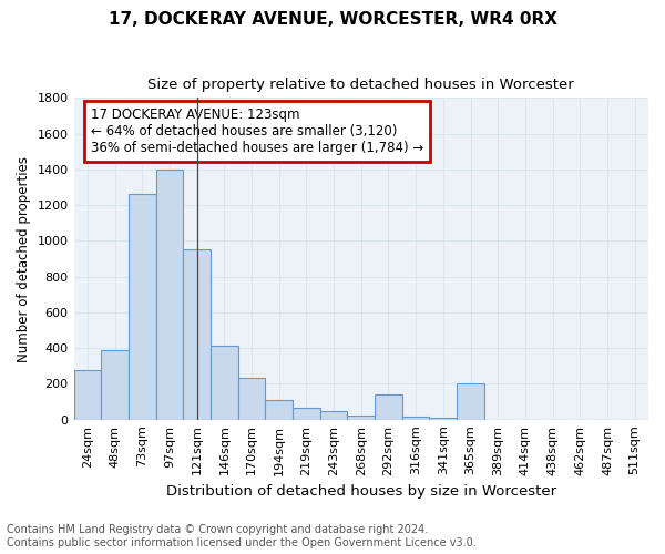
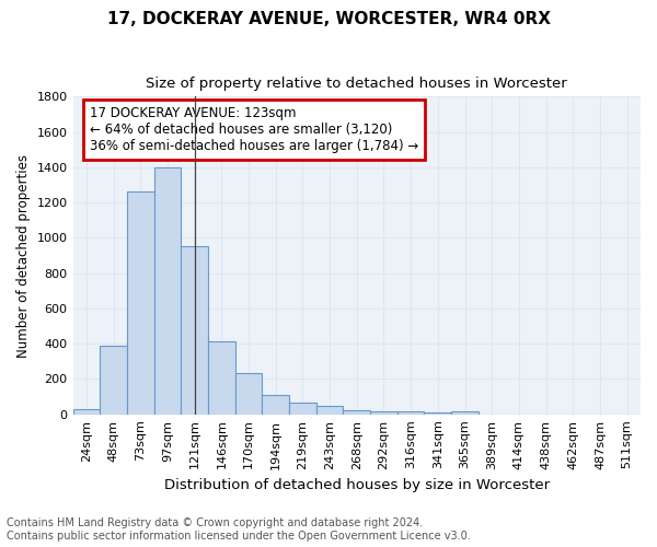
24sqm: 280 -> 30
292sqm: 140 -> 20
365sqm: 200 -> 20
